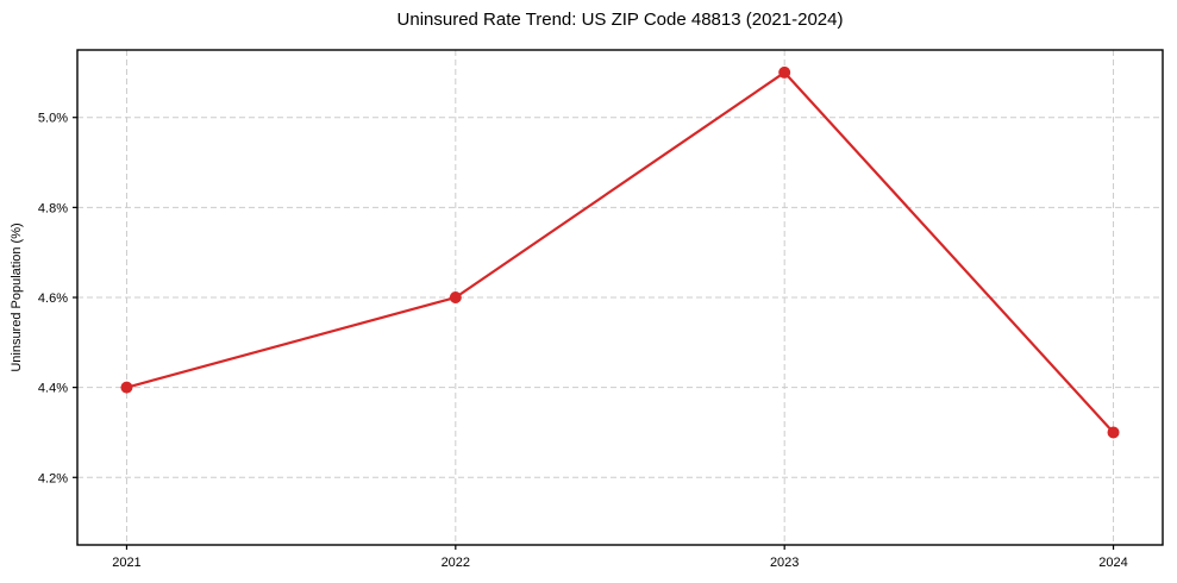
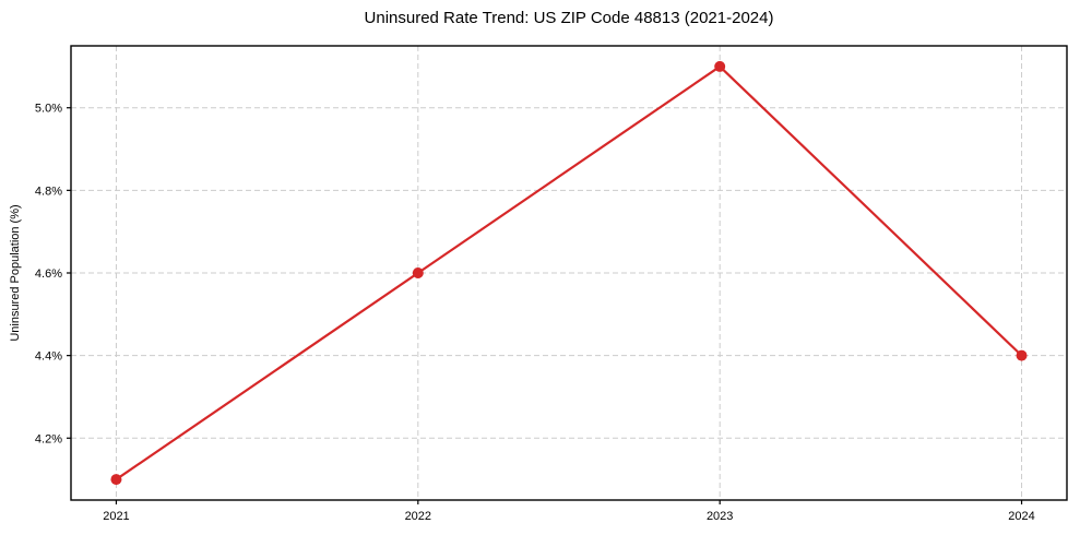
2021: 4.4% -> 4.1%
2024: 4.3% -> 4.4%
